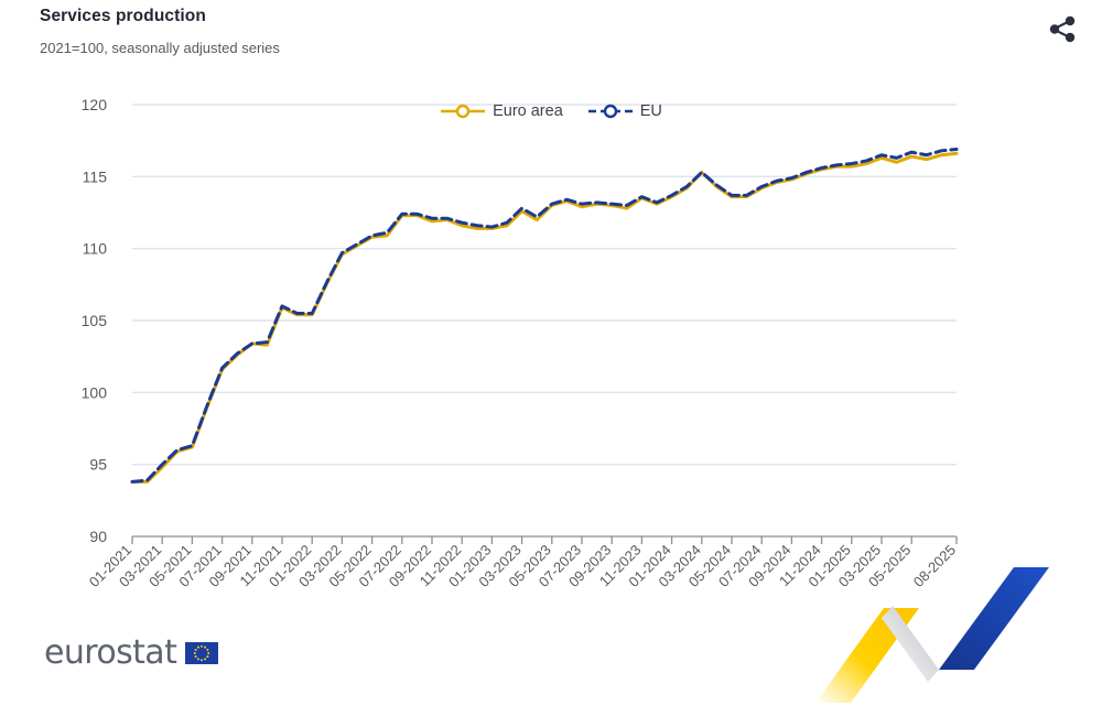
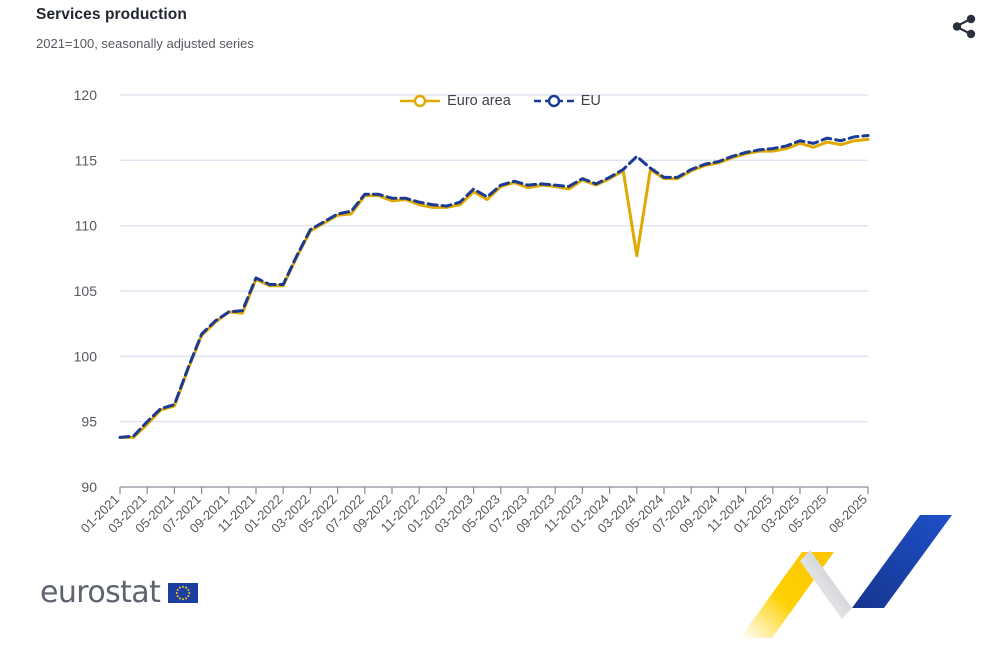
Euro area/03-2024: 115.3 -> 107.7
